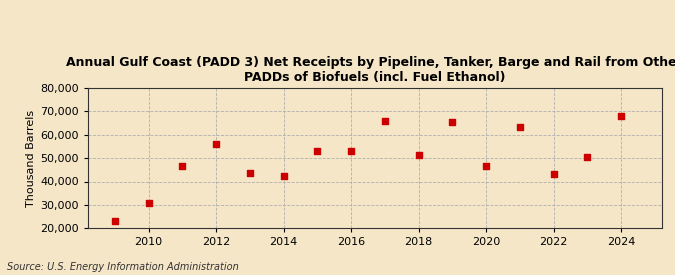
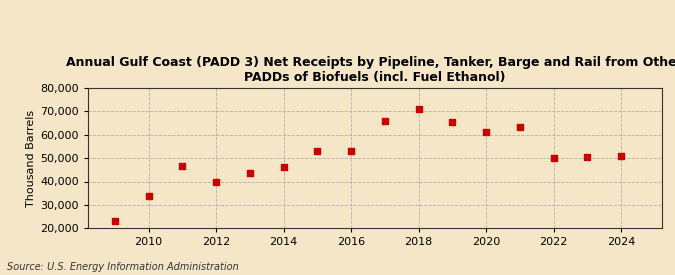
2010: 31,000 -> 34,000
2012: 56,000 -> 40,000
2014: 42,500 -> 46,000
2018: 51,500 -> 71,000
2020: 46,500 -> 61,000
2022: 43,000 -> 50,000
2024: 68,000 -> 51,000
